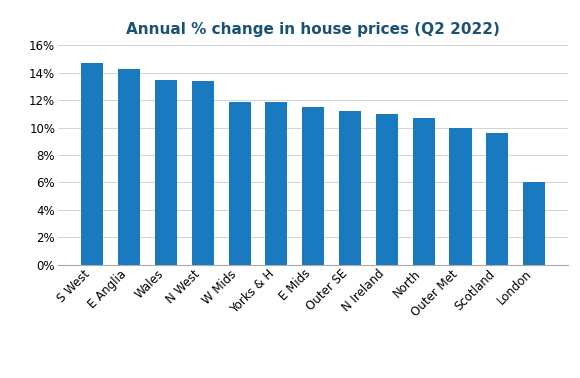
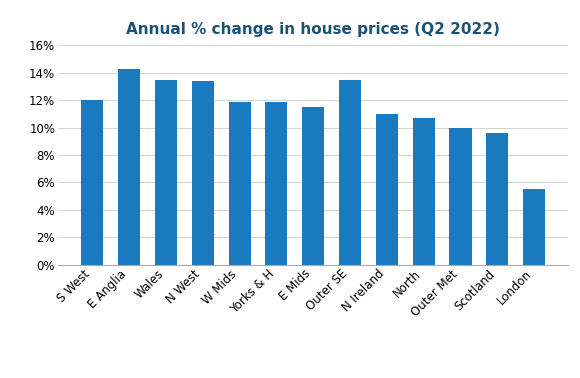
S West: 14.7% -> 12.0%
Outer SE: 11.2% -> 13.5%
London: 6.0% -> 5.5%
